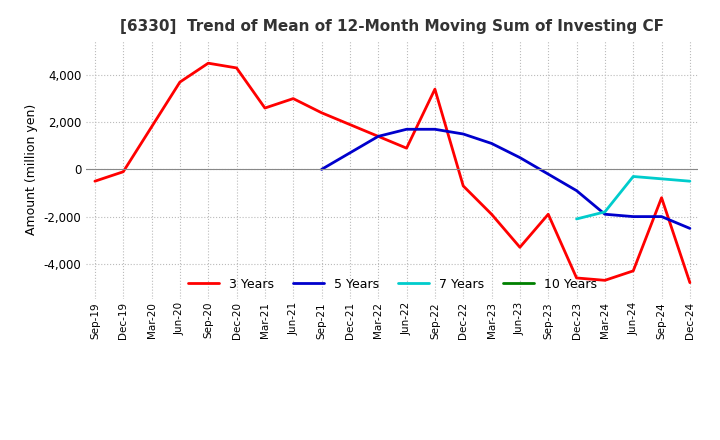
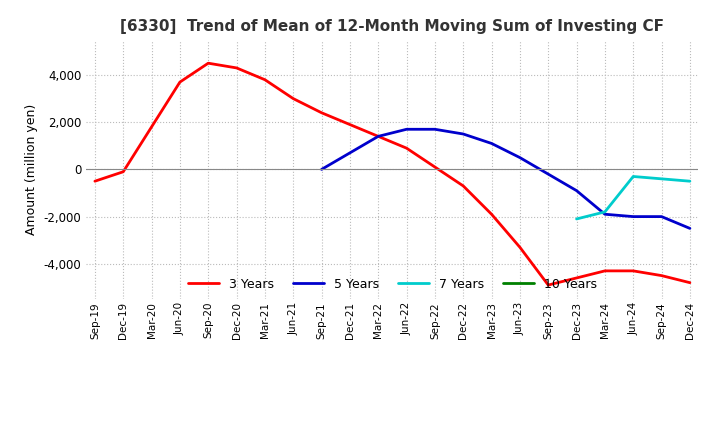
3 Years/Mar-21: 2,600 -> 3,800
3 Years/Sep-22: 3,400 -> 100
3 Years/Sep-23: -1,900 -> -4,900
3 Years/Mar-24: -4,700 -> -4,300
3 Years/Sep-24: -1,200 -> -4,500
